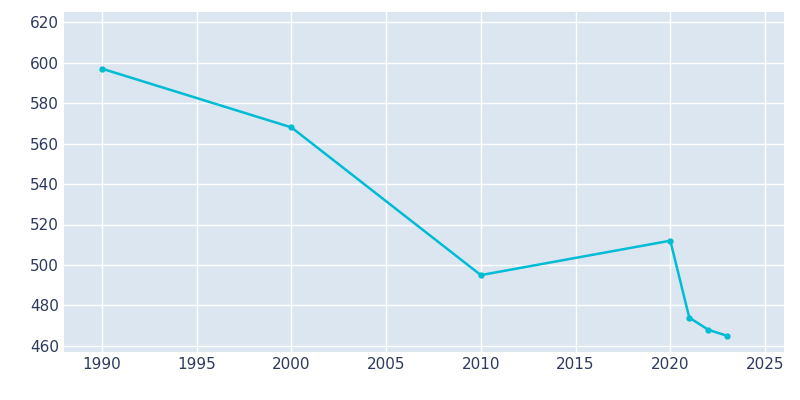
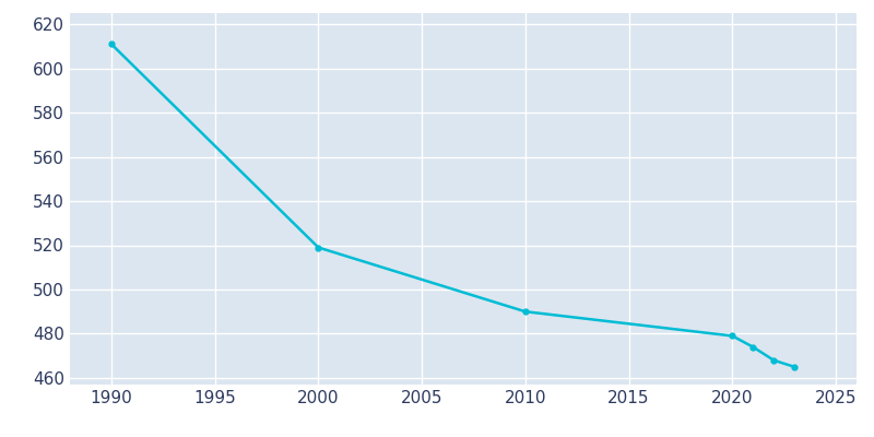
1990: 597 -> 611
2000: 568 -> 519
2010: 495 -> 490
2020: 512 -> 479
